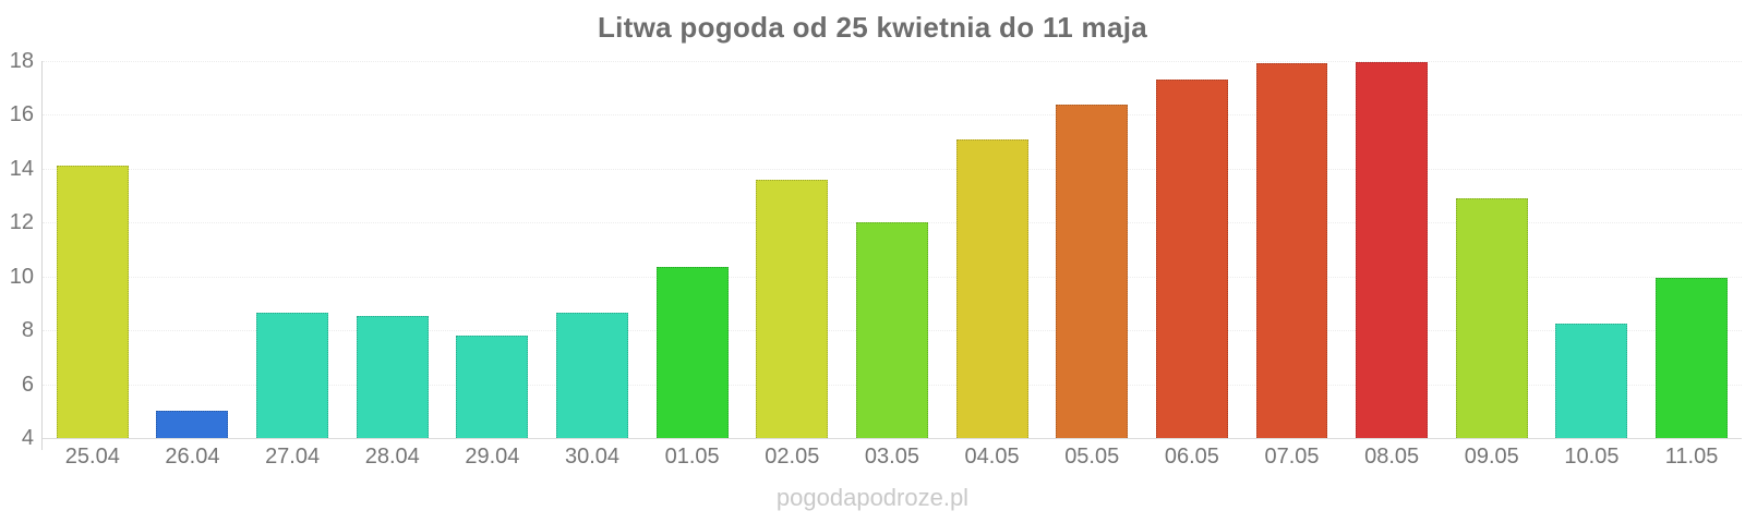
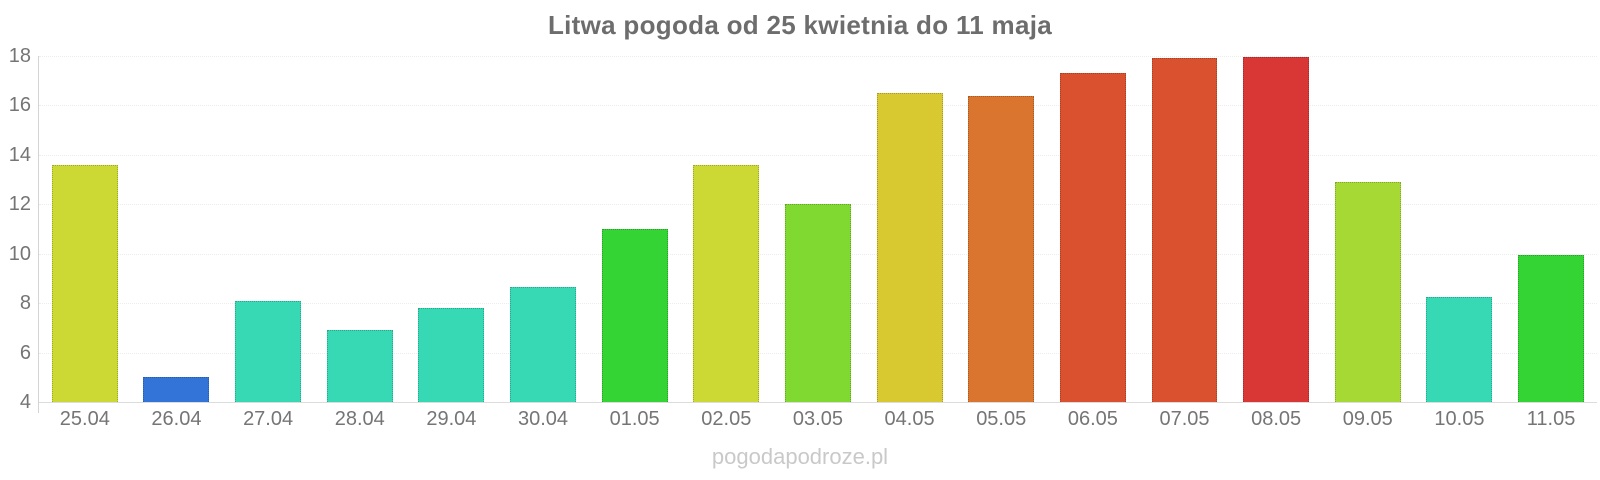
25.04: 14.1 -> 13.6
27.04: 8.7 -> 8.1
28.04: 8.6 -> 6.9
01.05: 10.3 -> 11.0
04.05: 15.1 -> 16.5
